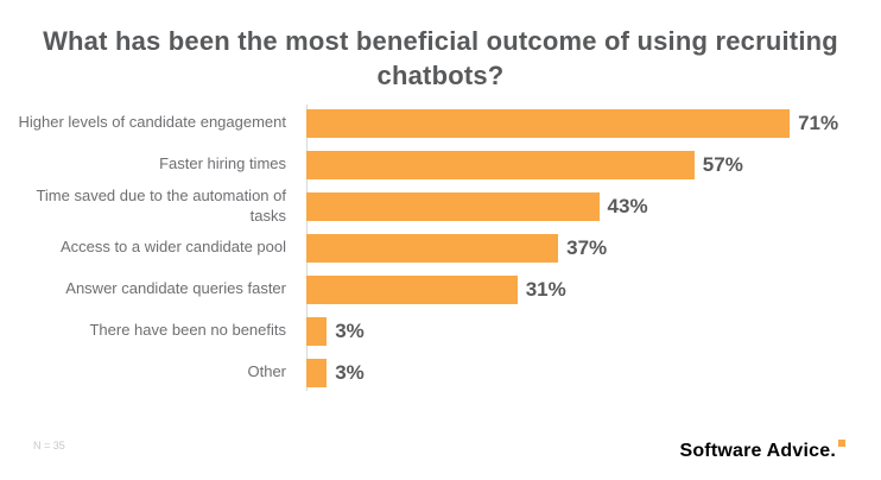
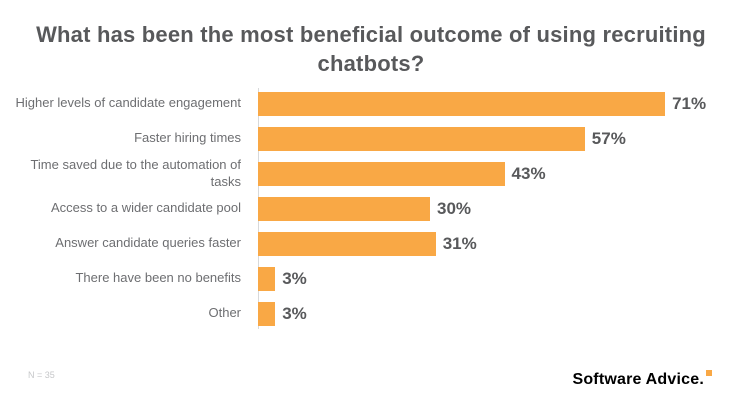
Access to a wider candidate pool: 37% -> 30%
